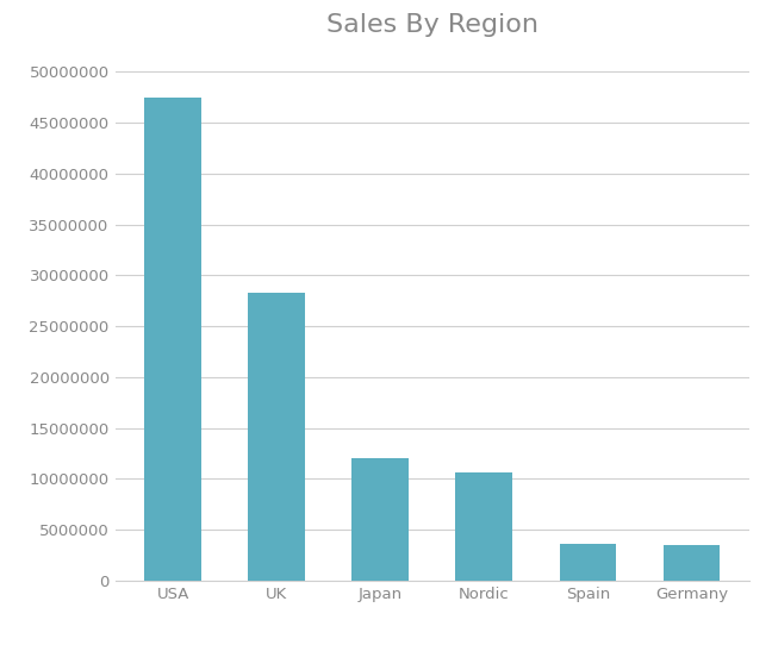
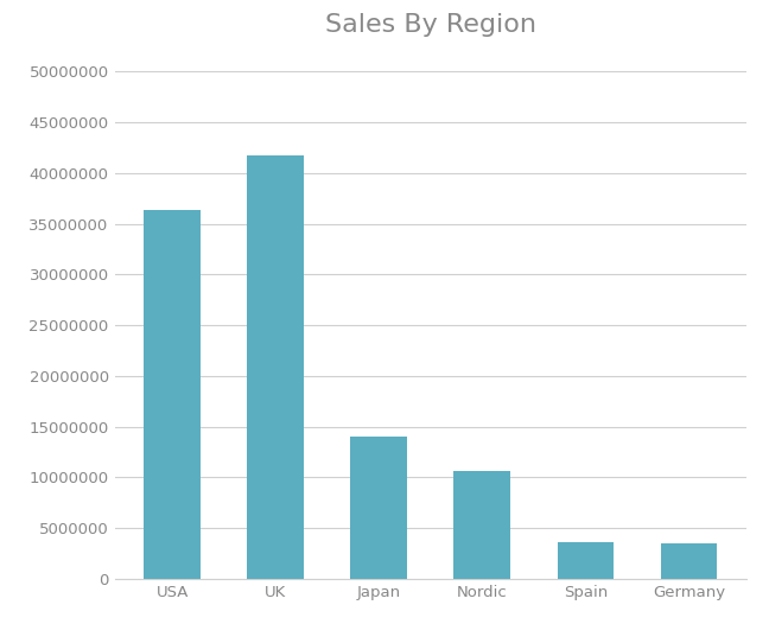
USA: 47500000 -> 36400000
UK: 28300000 -> 41800000
Japan: 12000000 -> 14000000
